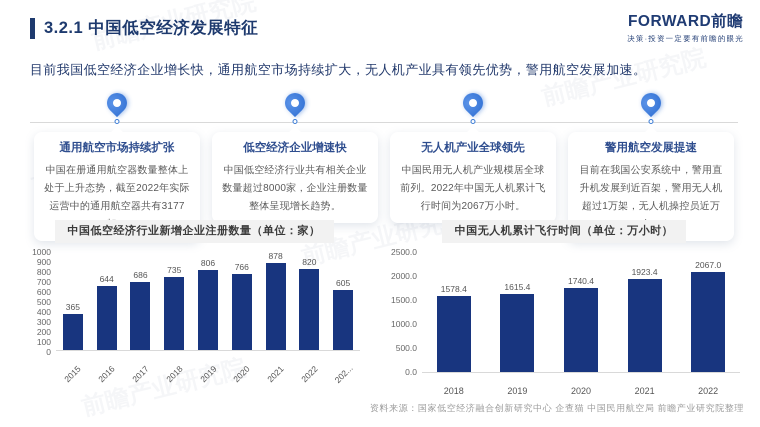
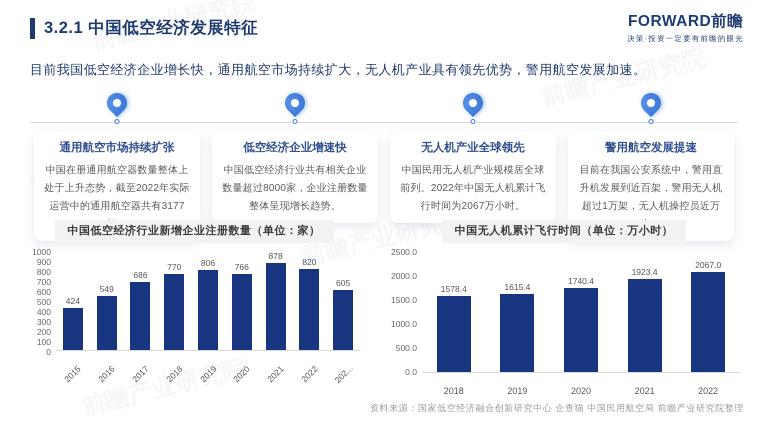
中国低空经济行业新增企业注册数量（单位：家）/2015: 365 -> 424
中国低空经济行业新增企业注册数量（单位：家）/2016: 644 -> 549
中国低空经济行业新增企业注册数量（单位：家）/2018: 735 -> 770
